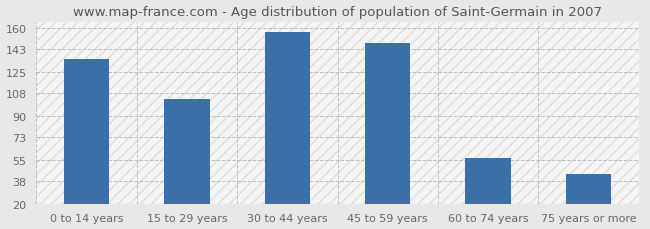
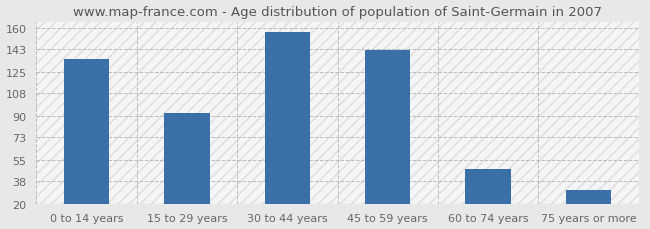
15 to 29 years: 103 -> 92
45 to 59 years: 148 -> 142
60 to 74 years: 56 -> 48
75 years or more: 44 -> 31
